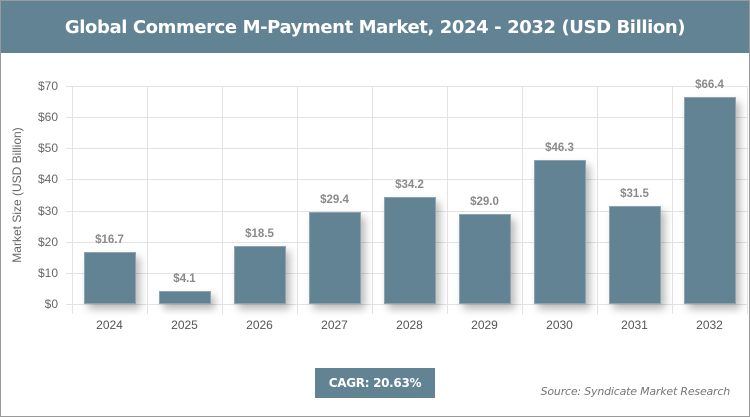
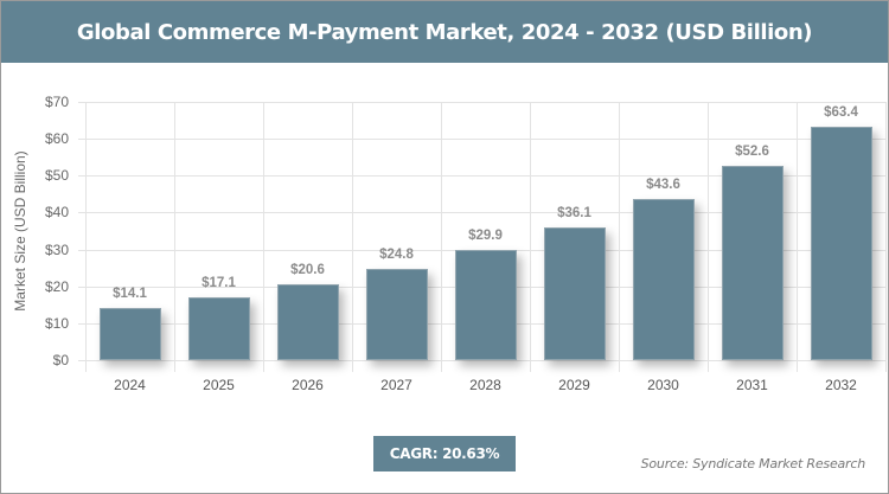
2024: $16.7 -> $14.1
2025: $4.1 -> $17.1
2026: $18.5 -> $20.6
2027: $29.4 -> $24.8
2028: $34.2 -> $29.9
2029: $29.0 -> $36.1
2030: $46.3 -> $43.6
2031: $31.5 -> $52.6
2032: $66.4 -> $63.4
